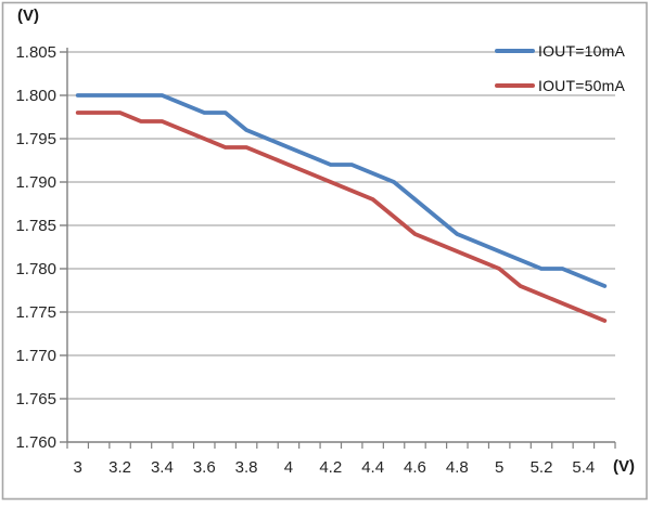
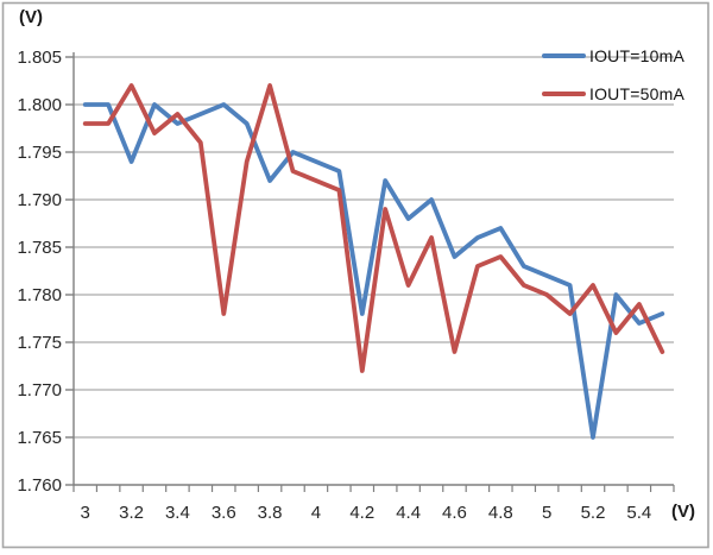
IOUT=10mA/3.2: 1.800 -> 1.794
IOUT=50mA/3.2: 1.798 -> 1.802
IOUT=10mA/3.4: 1.800 -> 1.798
IOUT=50mA/3.4: 1.797 -> 1.799
IOUT=10mA/3.6: 1.798 -> 1.800
IOUT=50mA/3.6: 1.795 -> 1.778
IOUT=10mA/3.8: 1.796 -> 1.792
IOUT=50mA/3.8: 1.794 -> 1.802
IOUT=10mA/4.2: 1.792 -> 1.778
IOUT=50mA/4.2: 1.790 -> 1.772
IOUT=10mA/4.4: 1.791 -> 1.788
IOUT=50mA/4.4: 1.788 -> 1.781
IOUT=10mA/4.6: 1.788 -> 1.784
IOUT=50mA/4.6: 1.784 -> 1.774
IOUT=10mA/4.8: 1.784 -> 1.787
IOUT=50mA/4.8: 1.782 -> 1.784
IOUT=10mA/5.2: 1.780 -> 1.765
IOUT=50mA/5.2: 1.777 -> 1.781
IOUT=10mA/5.4: 1.779 -> 1.777
IOUT=50mA/5.4: 1.775 -> 1.779
